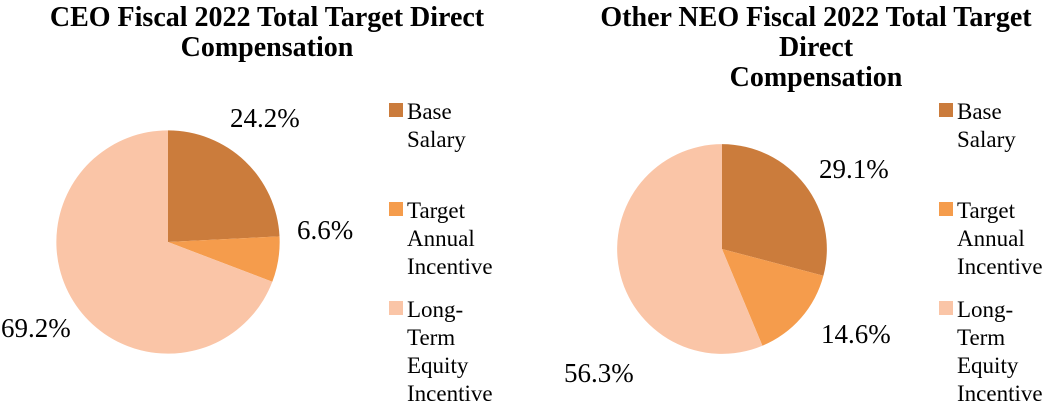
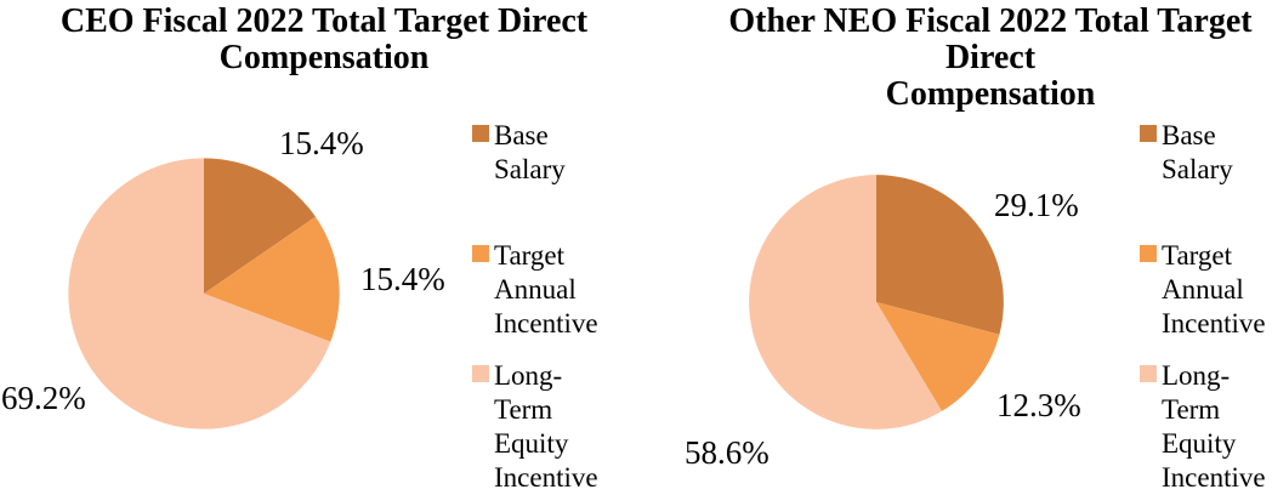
CEO Fiscal 2022 Total Target Direct Compensation/Base Salary: 24.2% -> 15.4%
CEO Fiscal 2022 Total Target Direct Compensation/Target Annual Incentive: 6.6% -> 15.4%
Other NEO Fiscal 2022 Total Target Direct Compensation/Target Annual Incentive: 14.6% -> 12.3%
Other NEO Fiscal 2022 Total Target Direct Compensation/Long-Term Equity Incentive: 56.3% -> 58.6%
